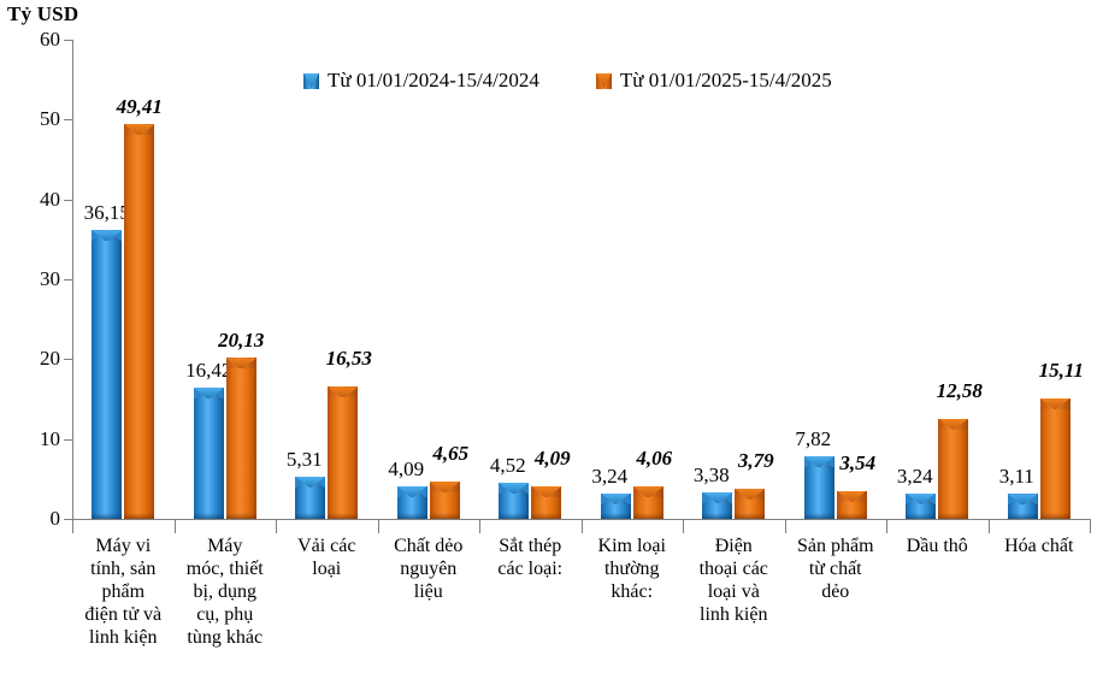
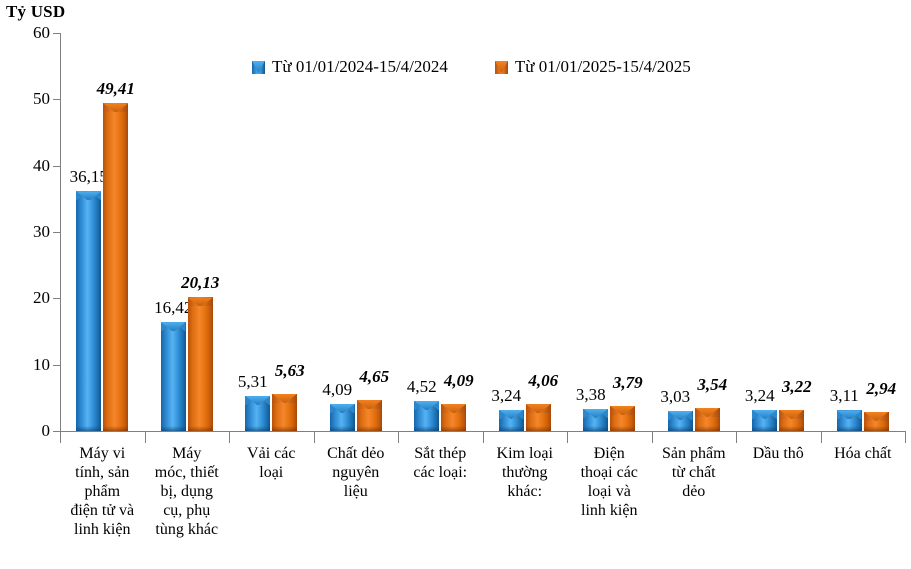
Từ 01/01/2025-15/4/2025/Vải các loại: 16,53 -> 5,63
Từ 01/01/2024-15/4/2024/Sản phẩm từ chất dẻo: 7,82 -> 3,03
Từ 01/01/2025-15/4/2025/Dầu thô: 12,58 -> 3,22
Từ 01/01/2025-15/4/2025/Hóa chất: 15,11 -> 2,94
